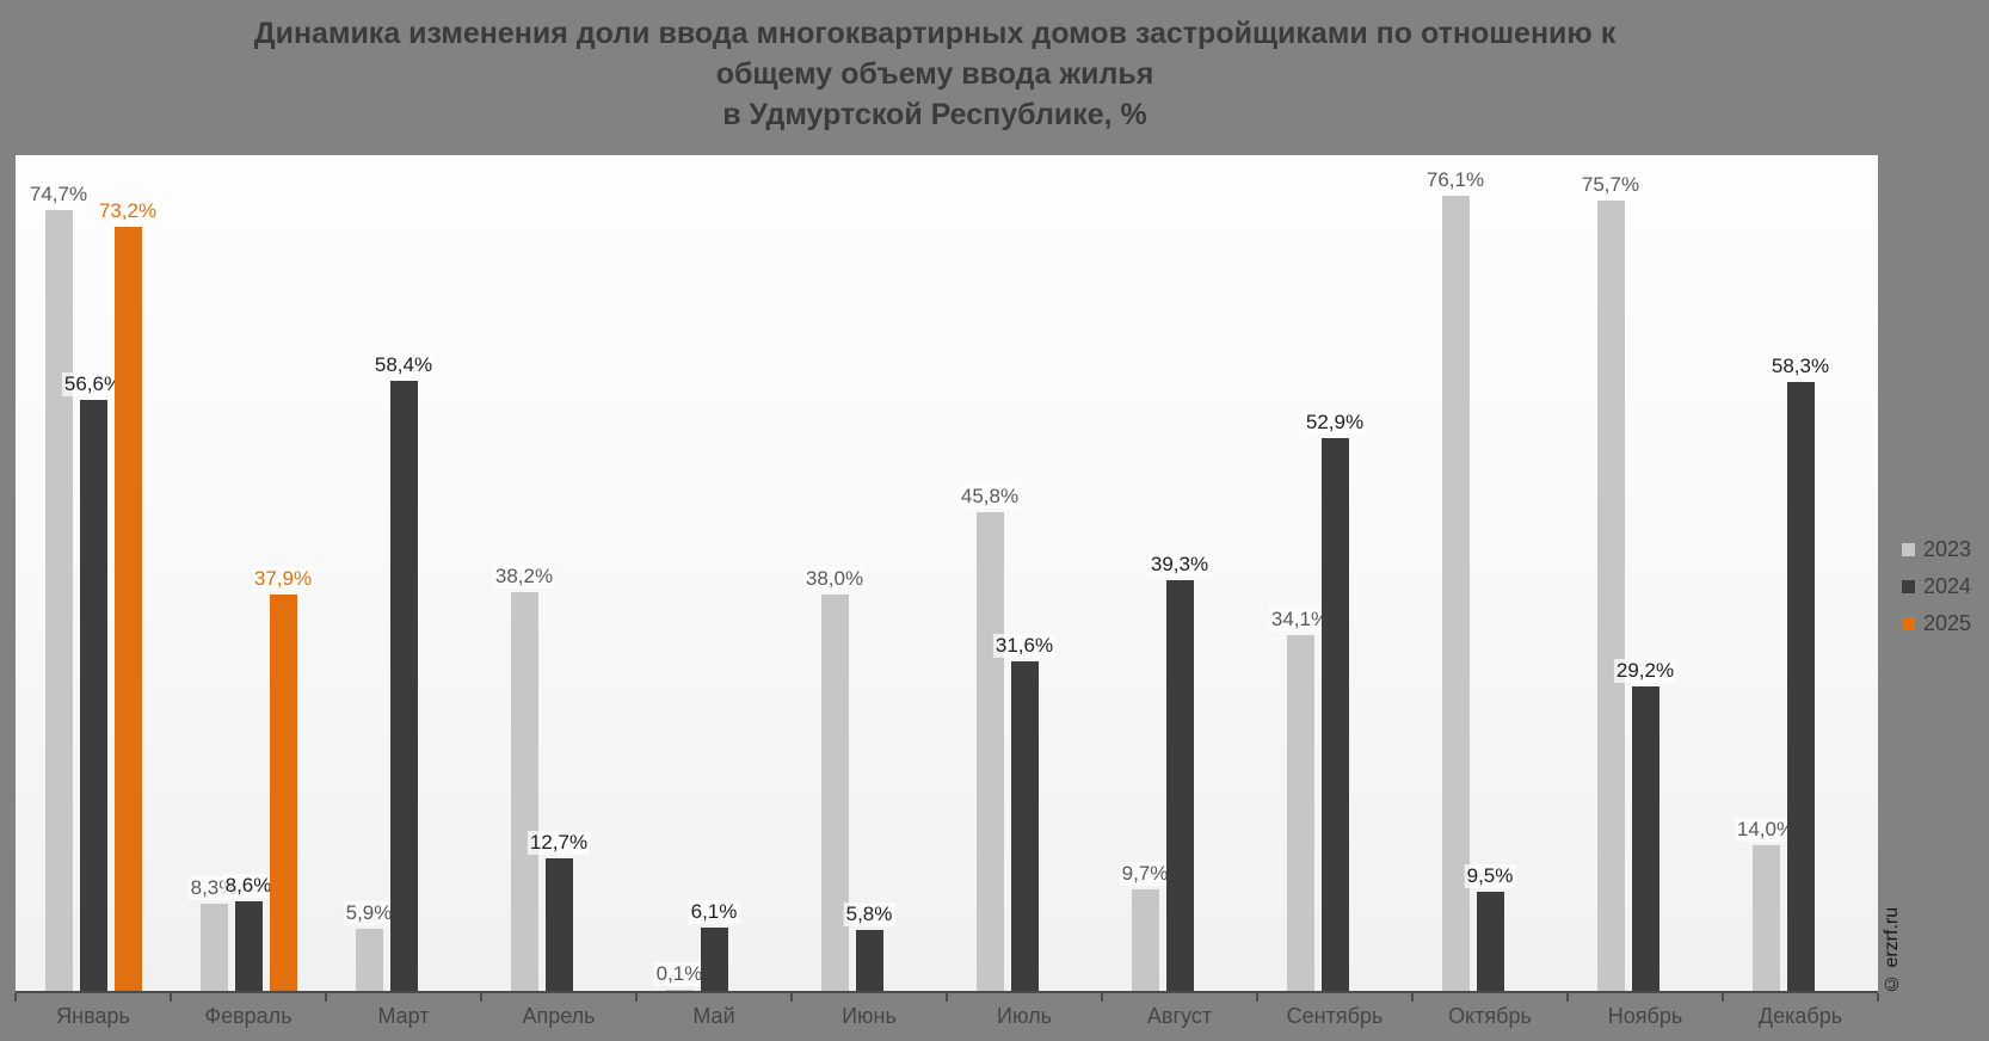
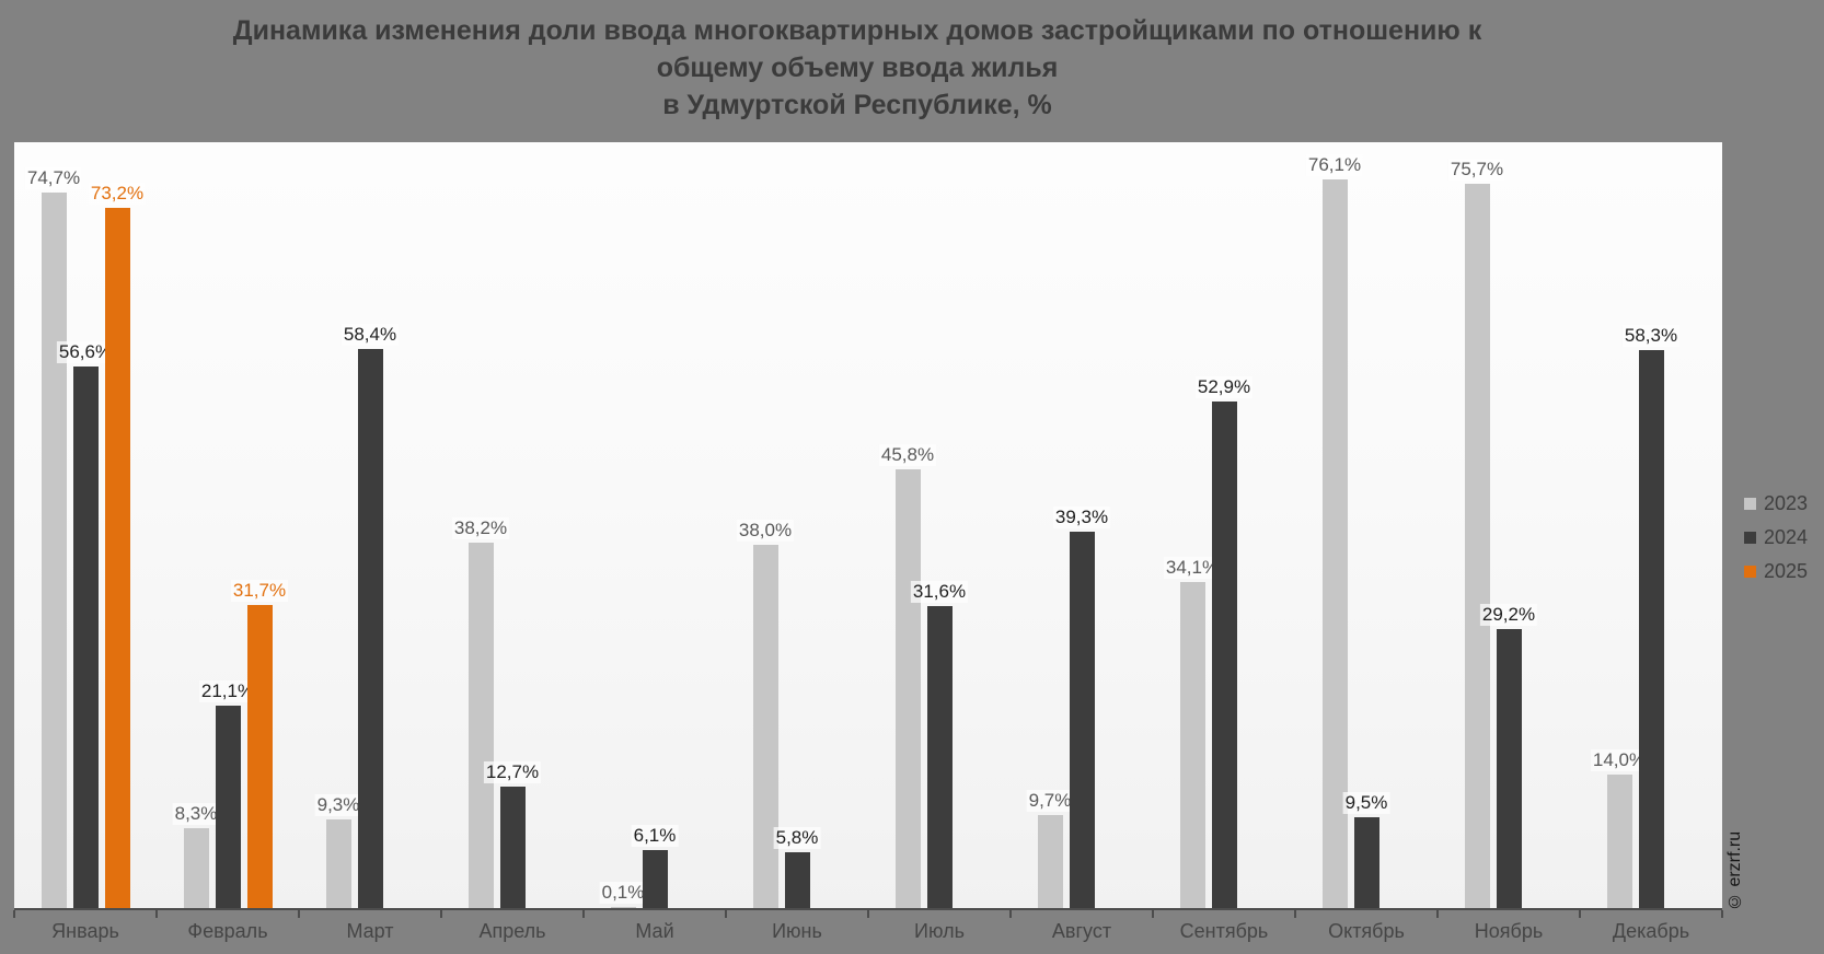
2024/Февраль: 8,6% -> 21,1%
2025/Февраль: 37,9% -> 31,7%
2023/Март: 5,9% -> 9,3%
